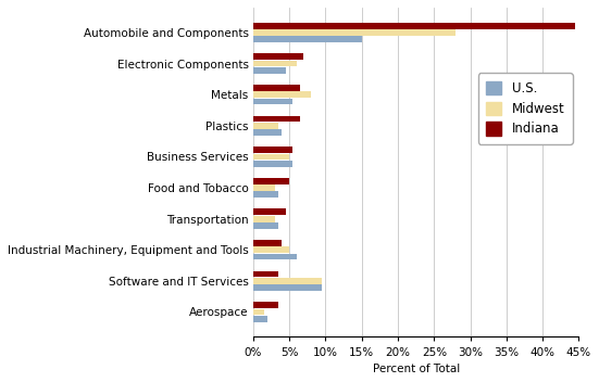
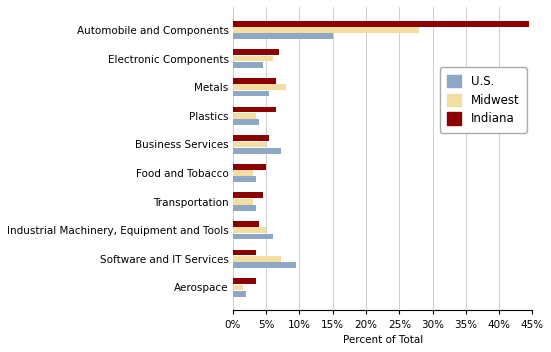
U.S./Business Services: 5.5% -> 7.2%
Midwest/Software and IT Services: 9.5% -> 7.2%
